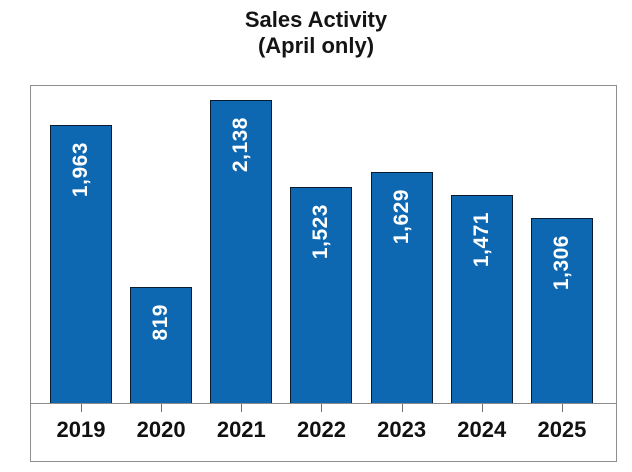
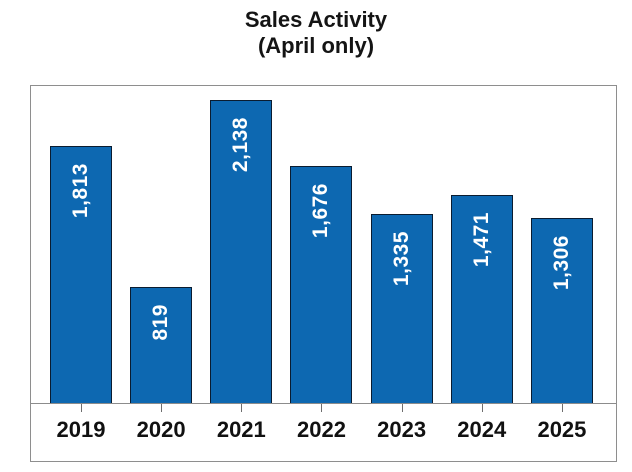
2019: 1,963 -> 1,813
2022: 1,523 -> 1,676
2023: 1,629 -> 1,335
